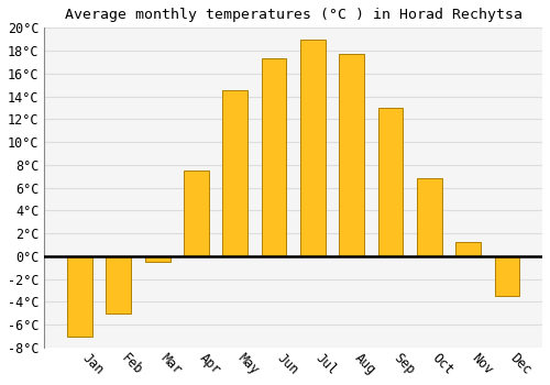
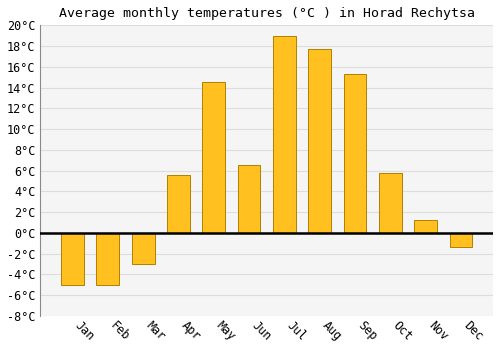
Jan: -7.0°C -> -5.0°C
Mar: -0.5°C -> -3.0°C
Apr: 7.5°C -> 5.6°C
Jun: 17.3°C -> 6.5°C
Sep: 13.0°C -> 15.3°C
Oct: 6.8°C -> 5.8°C
Dec: -3.5°C -> -1.4°C
